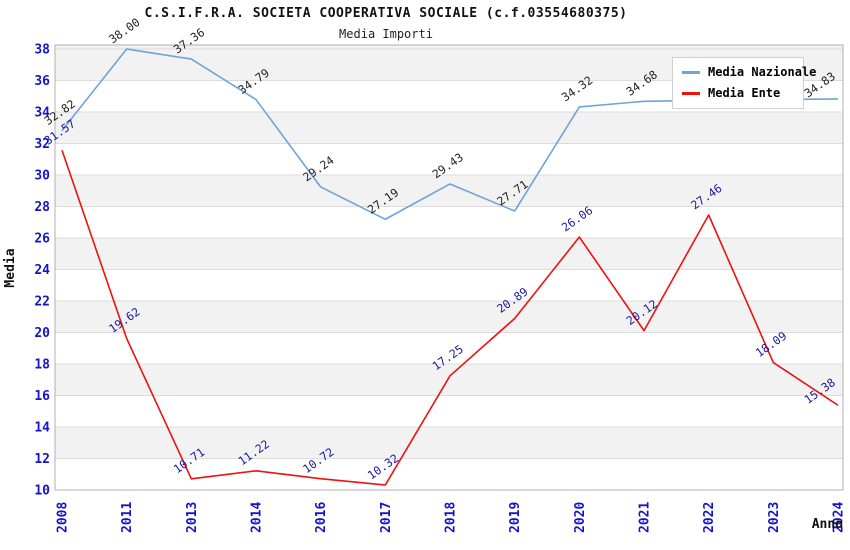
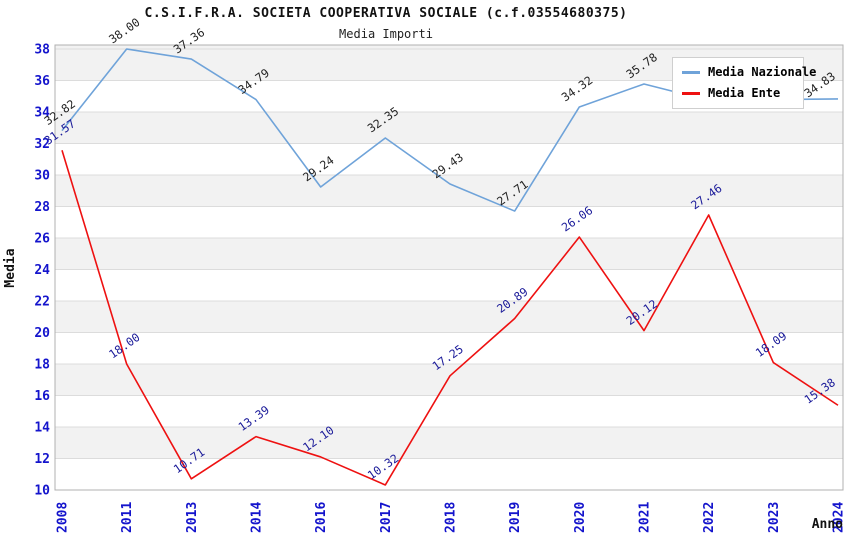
Media Ente/2011: 19.62 -> 18.00
Media Ente/2014: 11.22 -> 13.39
Media Ente/2016: 10.72 -> 12.10
Media Nazionale/2017: 27.19 -> 32.35
Media Nazionale/2021: 34.68 -> 35.78
